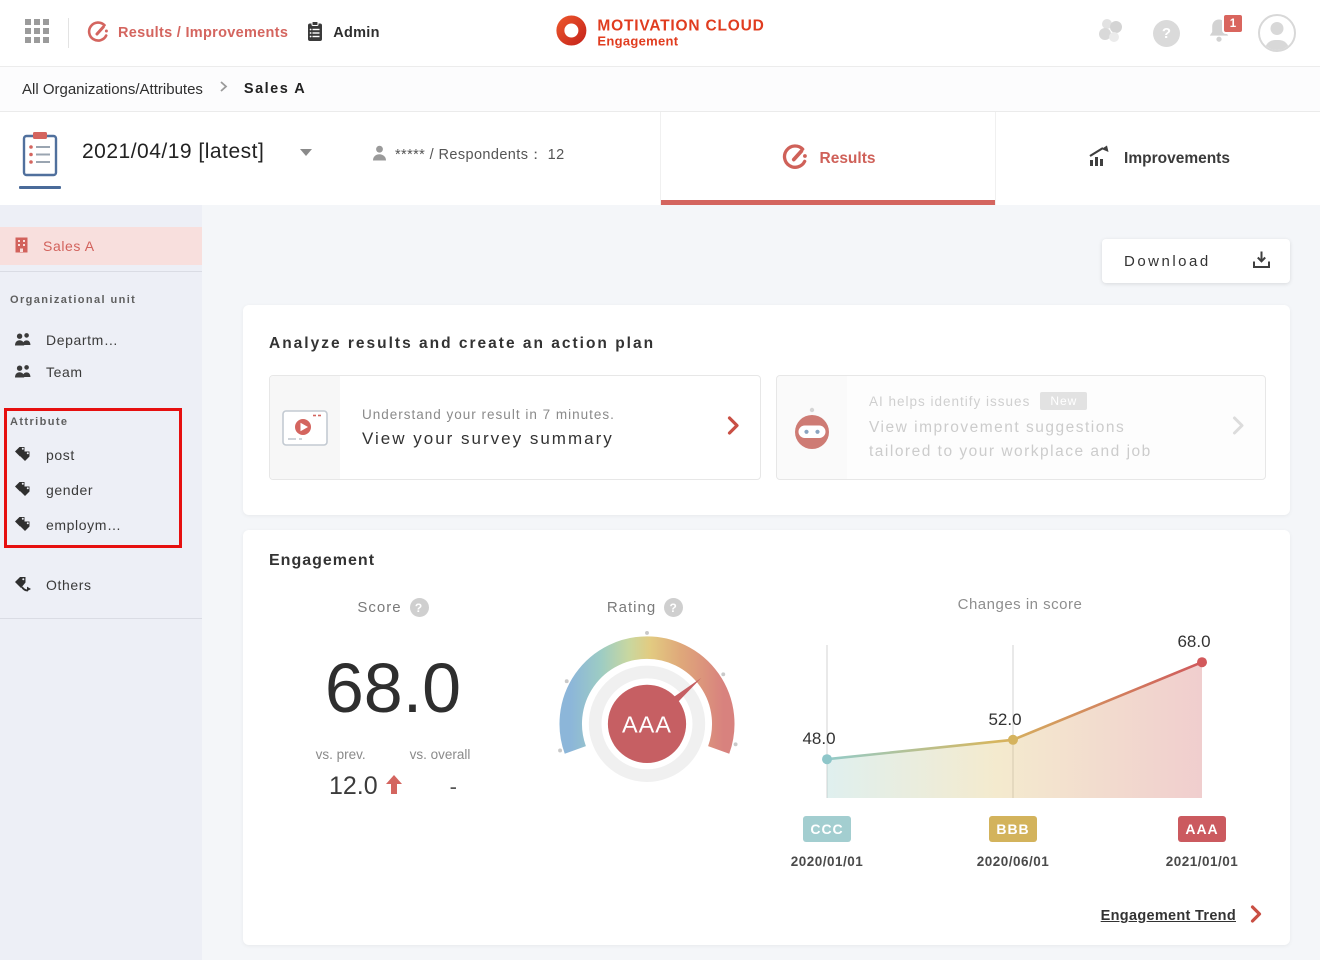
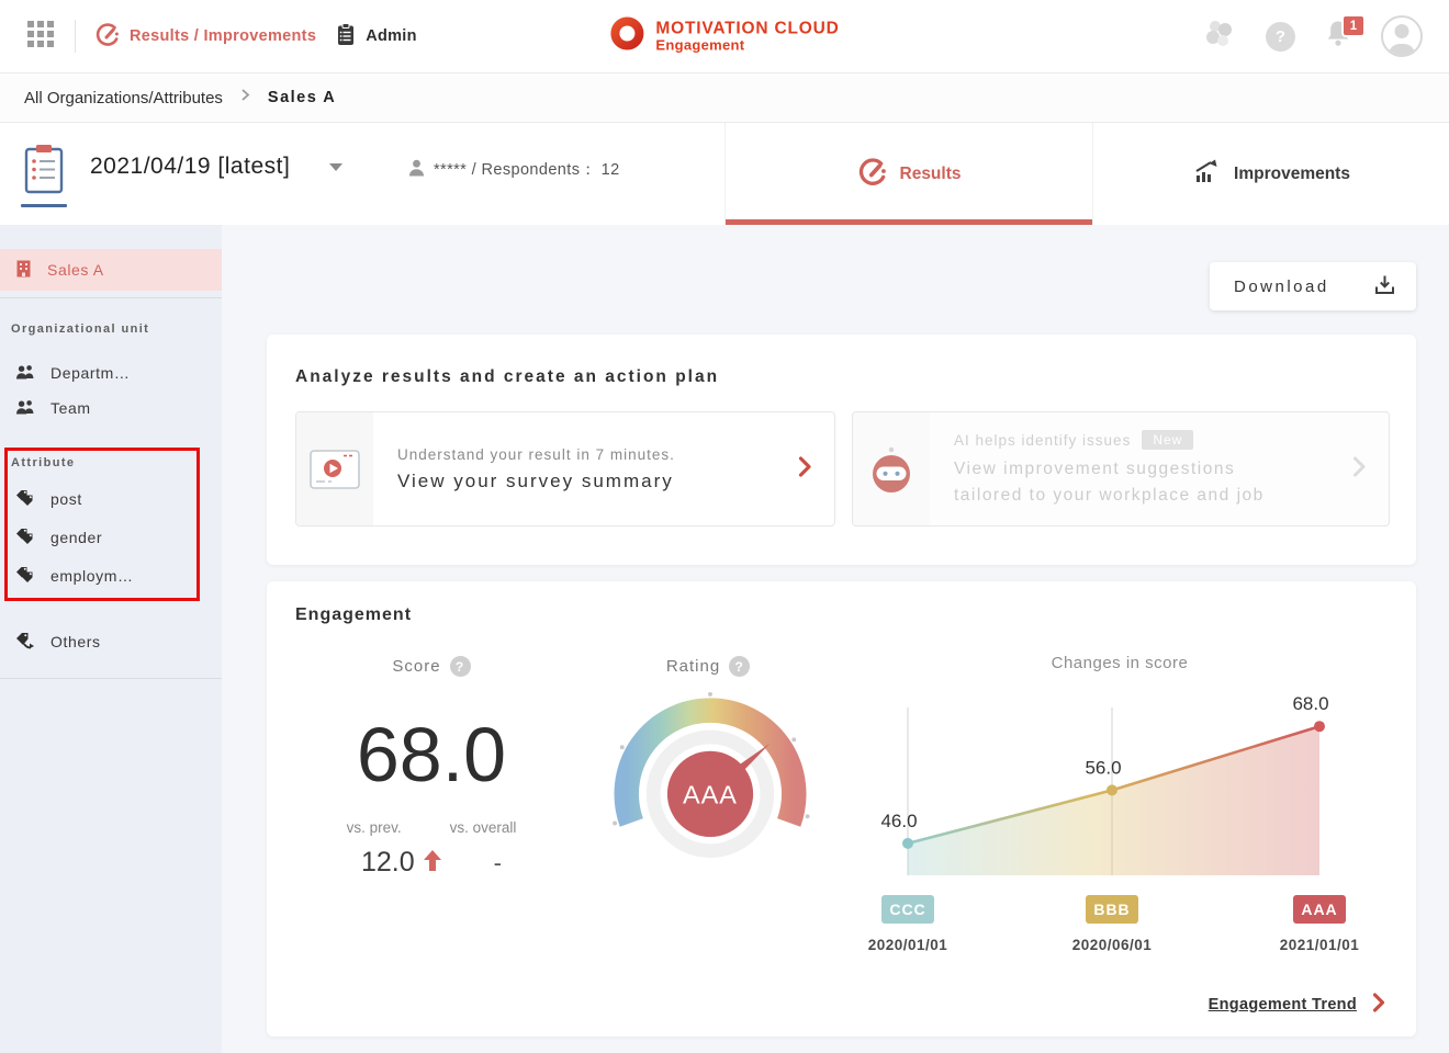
2020/01/01: 48.0 -> 46.0
2020/06/01: 52.0 -> 56.0
